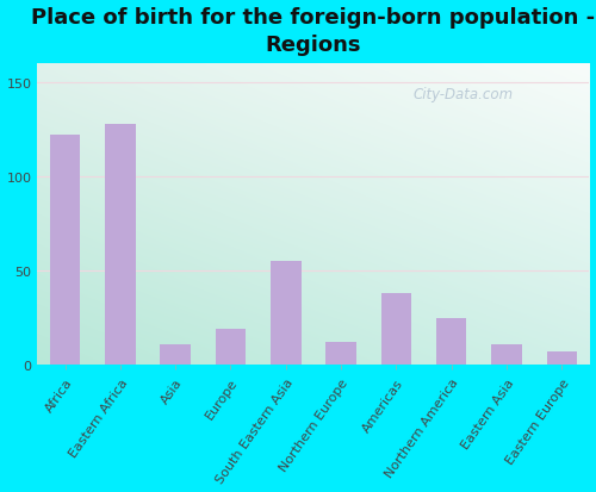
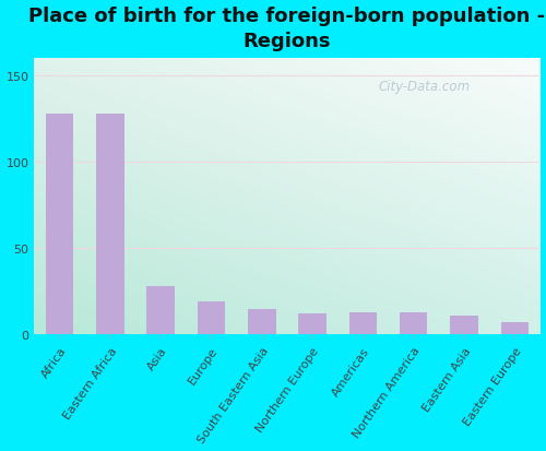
Africa: 122 -> 128
Asia: 11 -> 28
South Eastern Asia: 55 -> 15
Americas: 38 -> 13
Northern America: 25 -> 13
